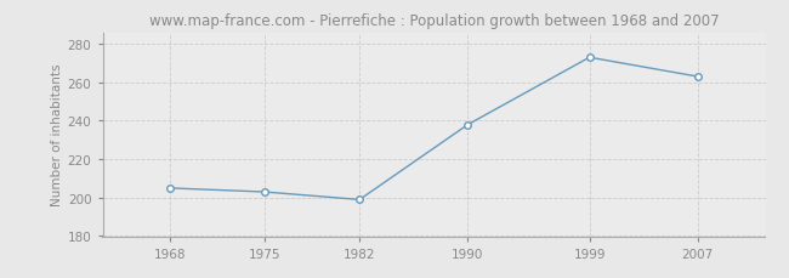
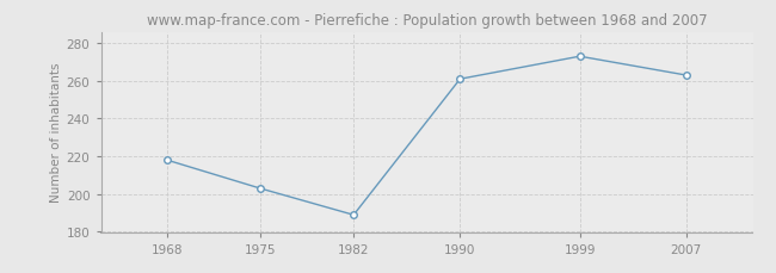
1968: 205 -> 218
1982: 199 -> 189
1990: 238 -> 261
